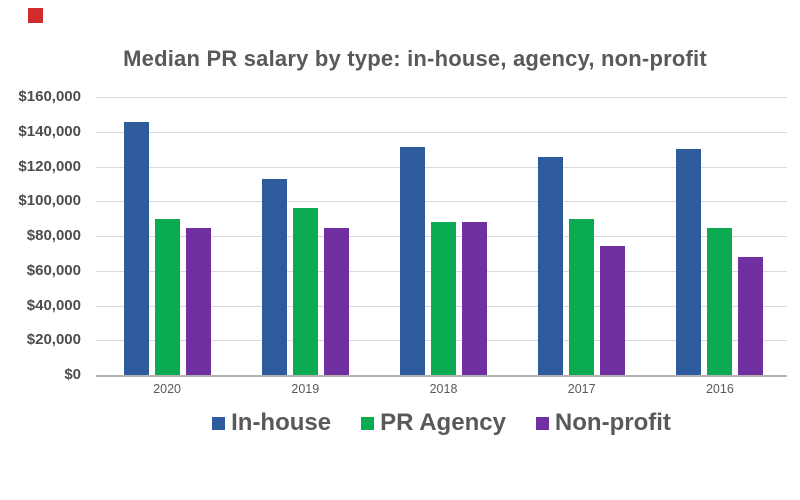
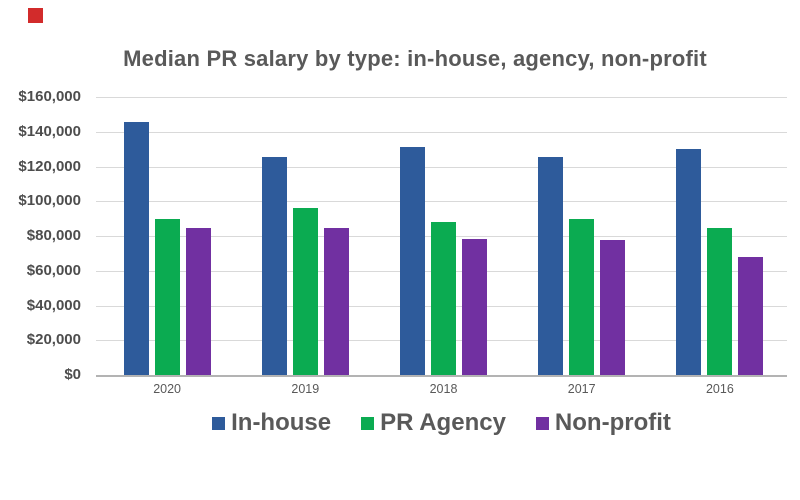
In-house/2019: $113000 -> $126000
Non-profit/2018: $88000 -> $78000
Non-profit/2017: $74000 -> $78000
